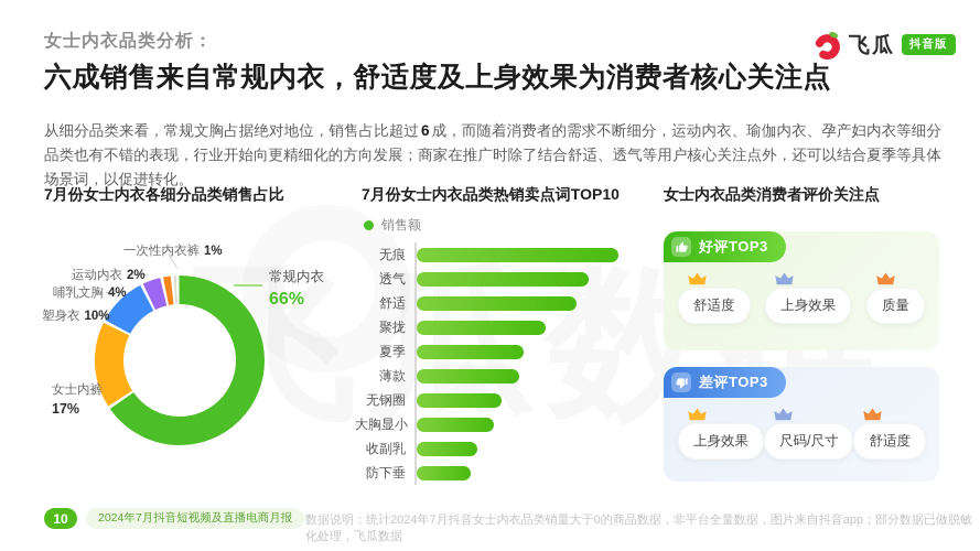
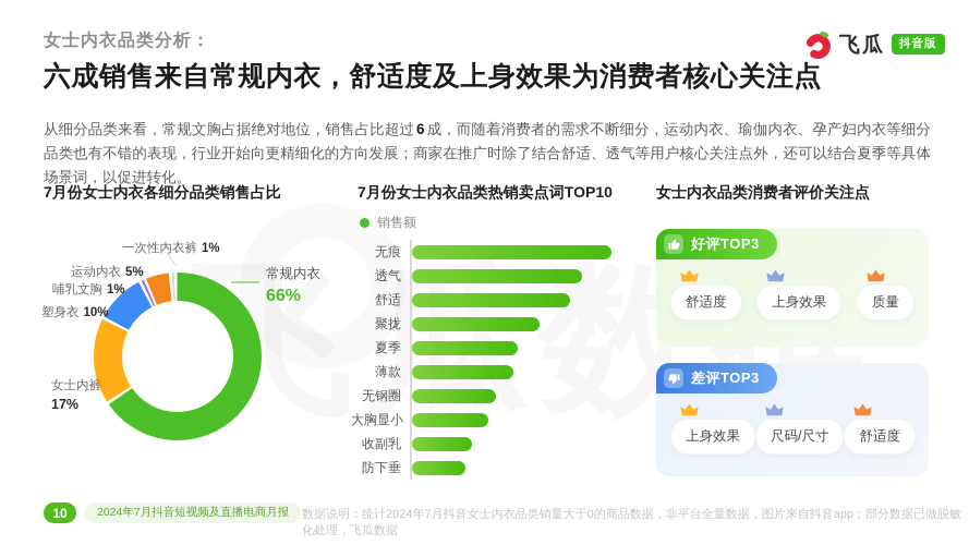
7月份女士内衣各细分品类销售占比/哺乳文胸: 4% -> 1%
7月份女士内衣各细分品类销售占比/运动内衣: 2% -> 5%
